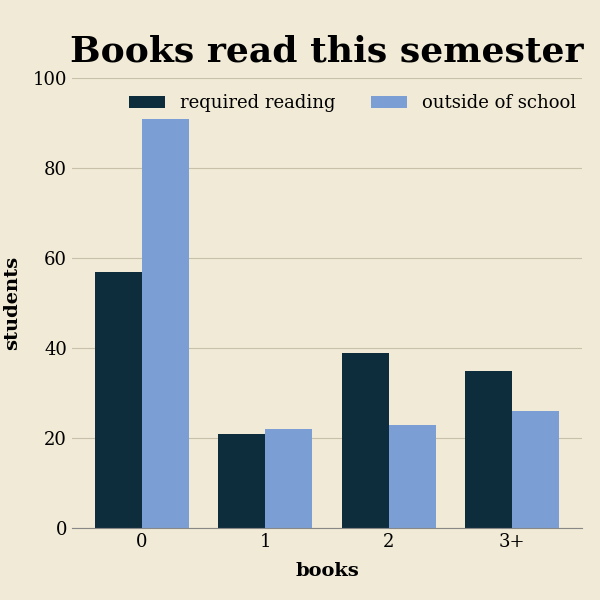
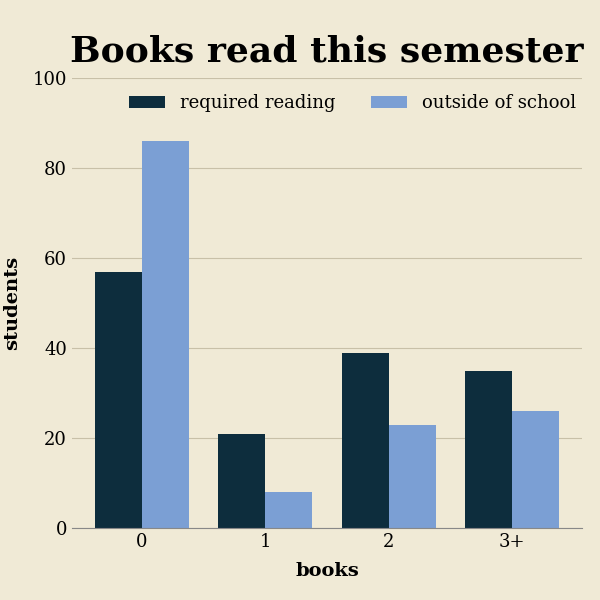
outside of school/0: 91 -> 86
outside of school/1: 22 -> 8
